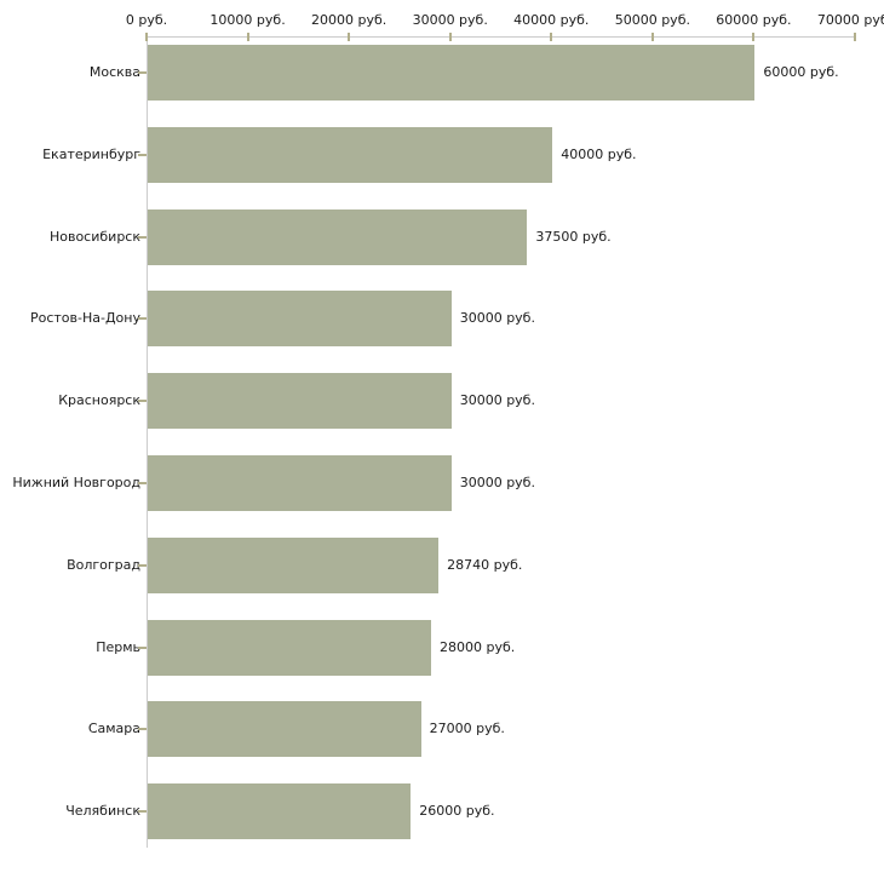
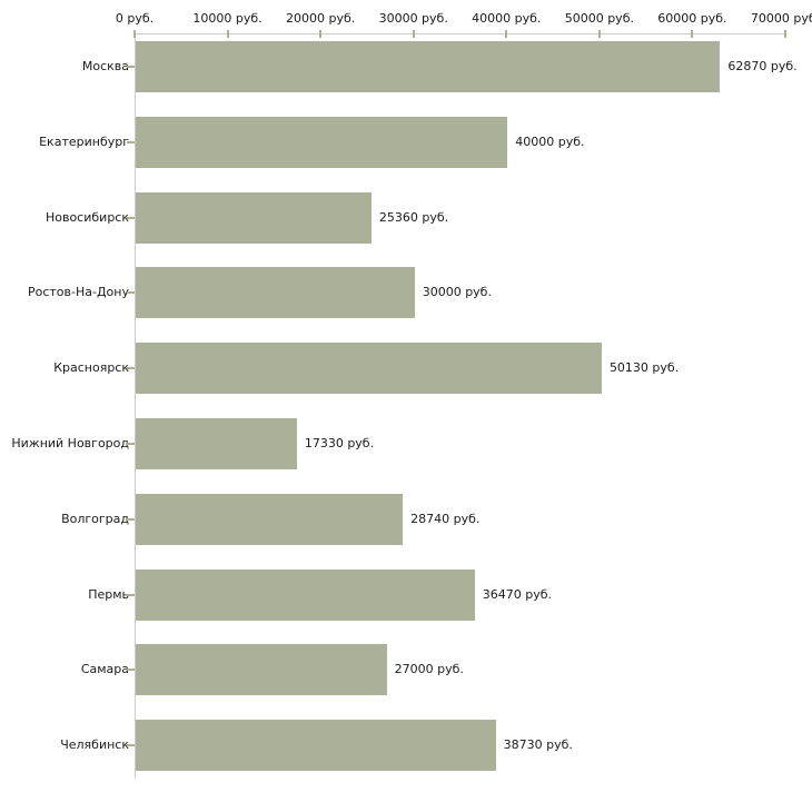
Москва: 60000 -> 62870
Новосибирск: 37500 -> 25360
Красноярск: 30000 -> 50130
Нижний Новгород: 30000 -> 17330
Пермь: 28000 -> 36470
Челябинск: 26000 -> 38730
